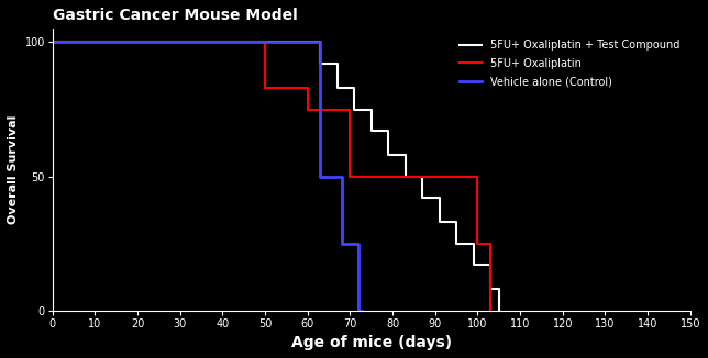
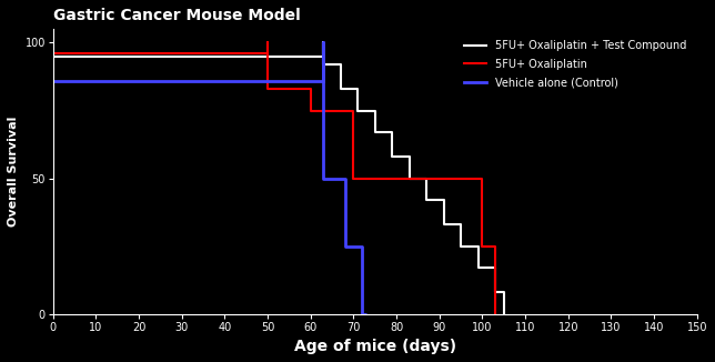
5FU+ Oxaliplatin + Test Compound/0: 100 -> 95
5FU+ Oxaliplatin/0: 100 -> 96
Vehicle alone (Control)/0: 100 -> 86
